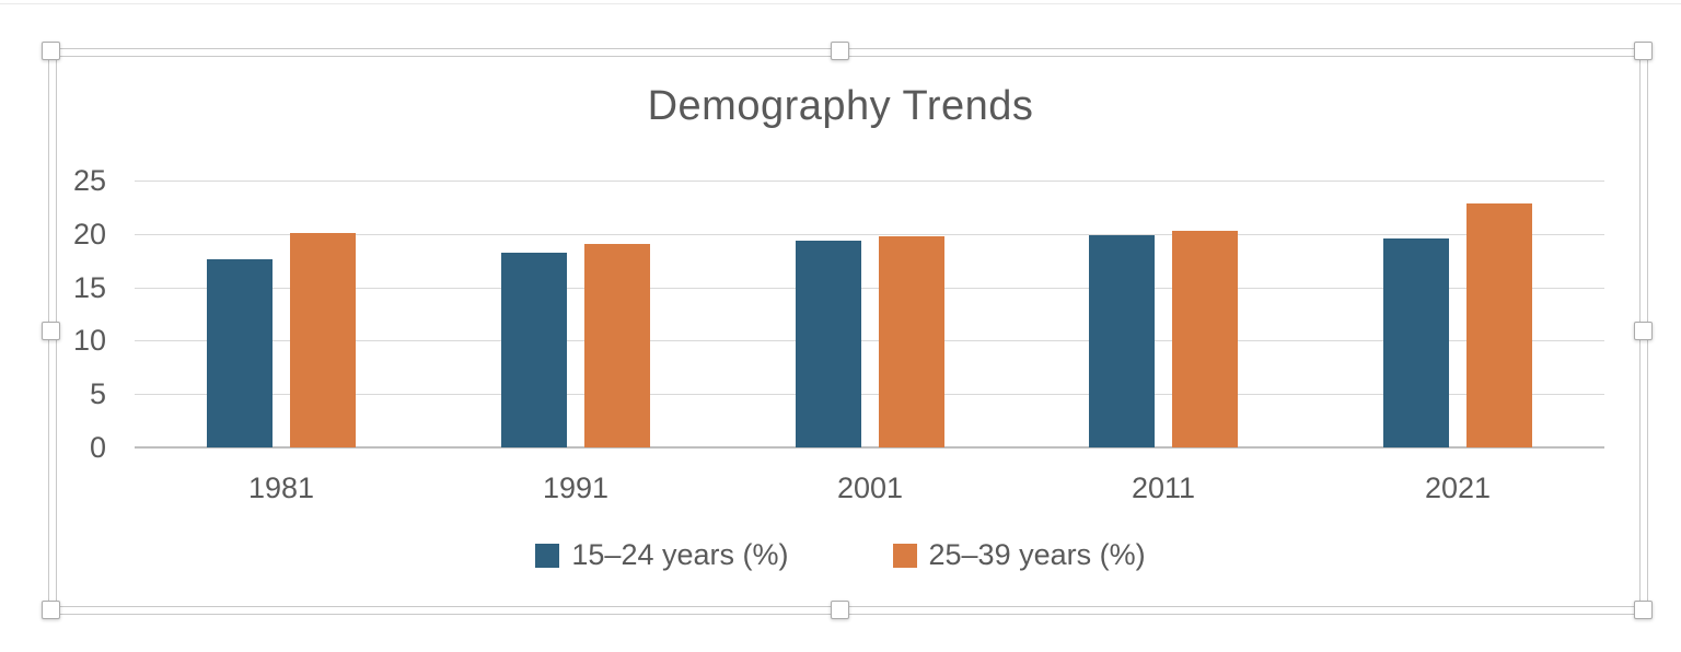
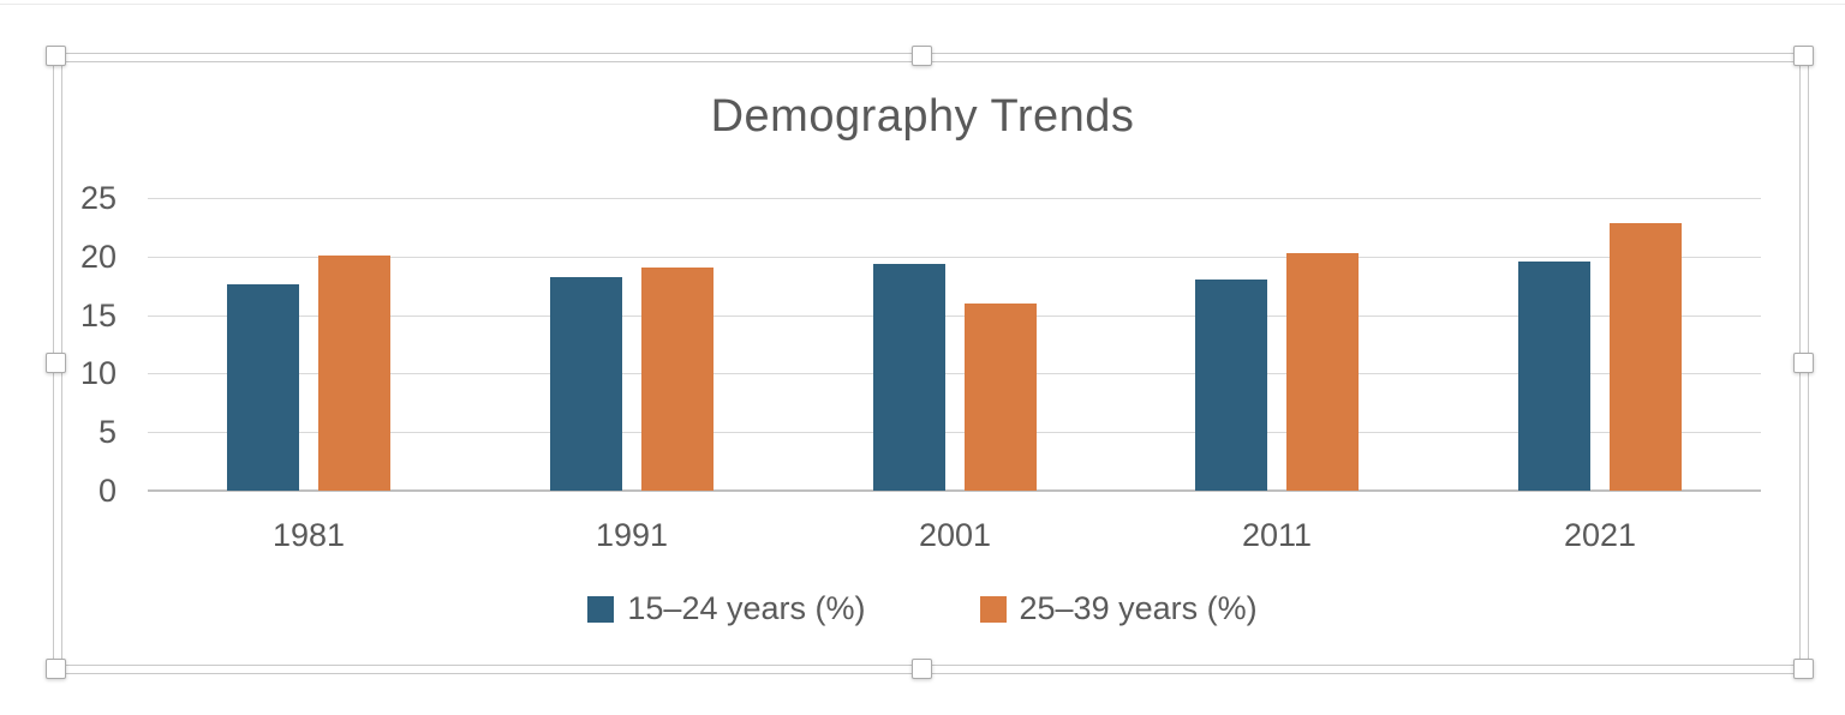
25–39 years (%)/2001: 20 -> 16
15–24 years (%)/2011: 20 -> 18
